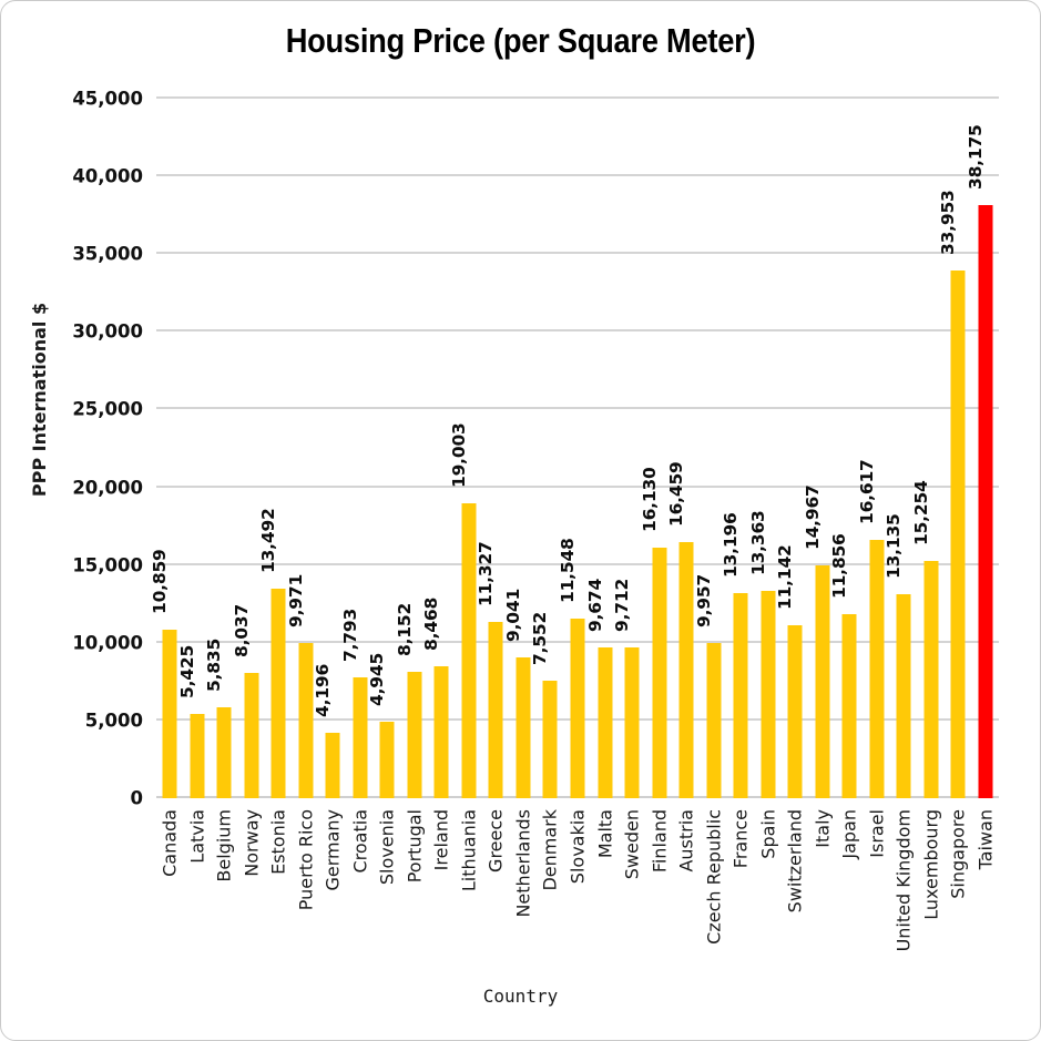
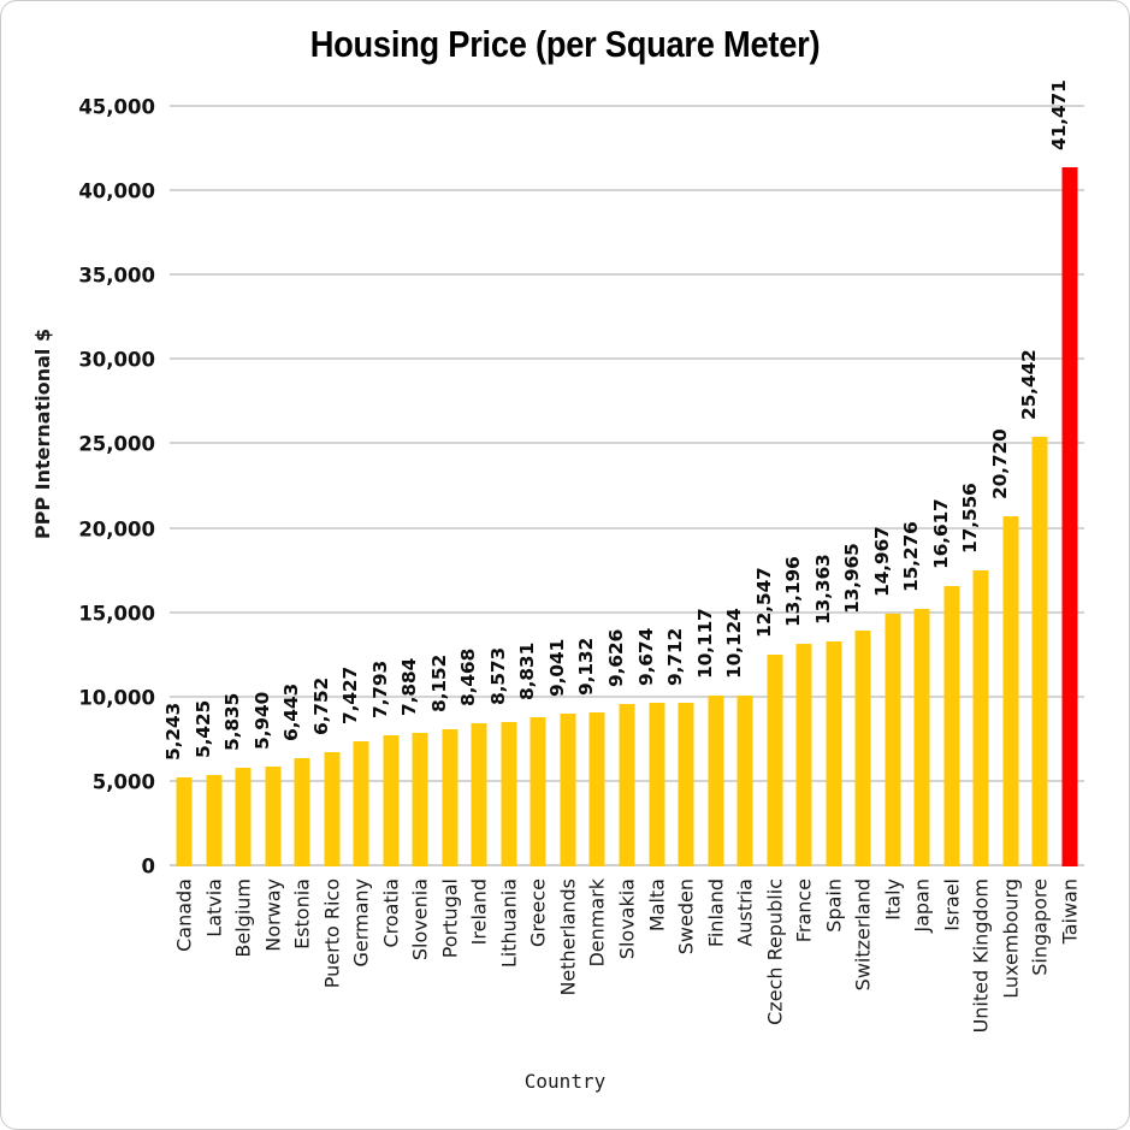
Canada: 10,859 -> 5,243
Norway: 8,037 -> 5,940
Estonia: 13,492 -> 6,443
Puerto Rico: 9,971 -> 6,752
Germany: 4,196 -> 7,427
Slovenia: 4,945 -> 7,884
Lithuania: 19,003 -> 8,573
Greece: 11,327 -> 8,831
Denmark: 7,552 -> 9,132
Slovakia: 11,548 -> 9,626
Finland: 16,130 -> 10,117
Austria: 16,459 -> 10,124
Czech Republic: 9,957 -> 12,547
Switzerland: 11,142 -> 13,965
Japan: 11,856 -> 15,276
United Kingdom: 13,135 -> 17,556
Luxembourg: 15,254 -> 20,720
Singapore: 33,953 -> 25,442
Taiwan: 38,175 -> 41,471
